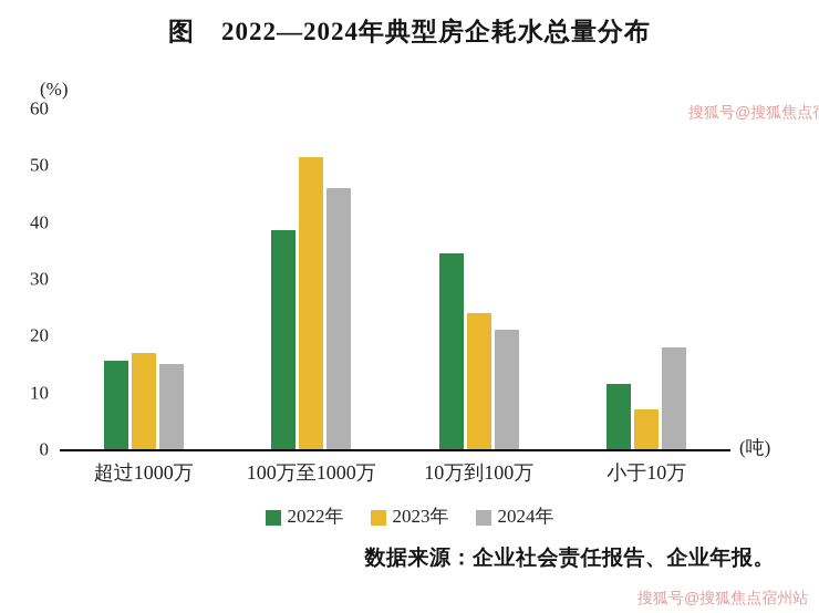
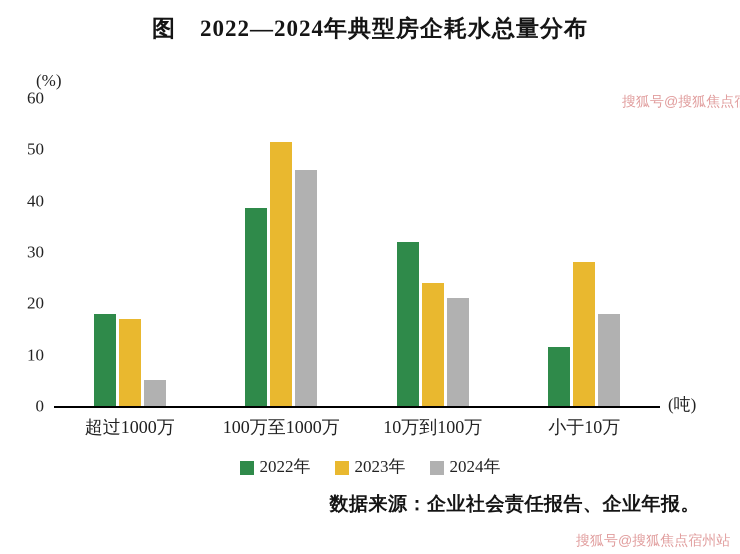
2022年/超过1000万: 16 -> 18
2024年/超过1000万: 15 -> 5
2022年/10万到100万: 34 -> 32
2023年/小于10万: 7 -> 28
